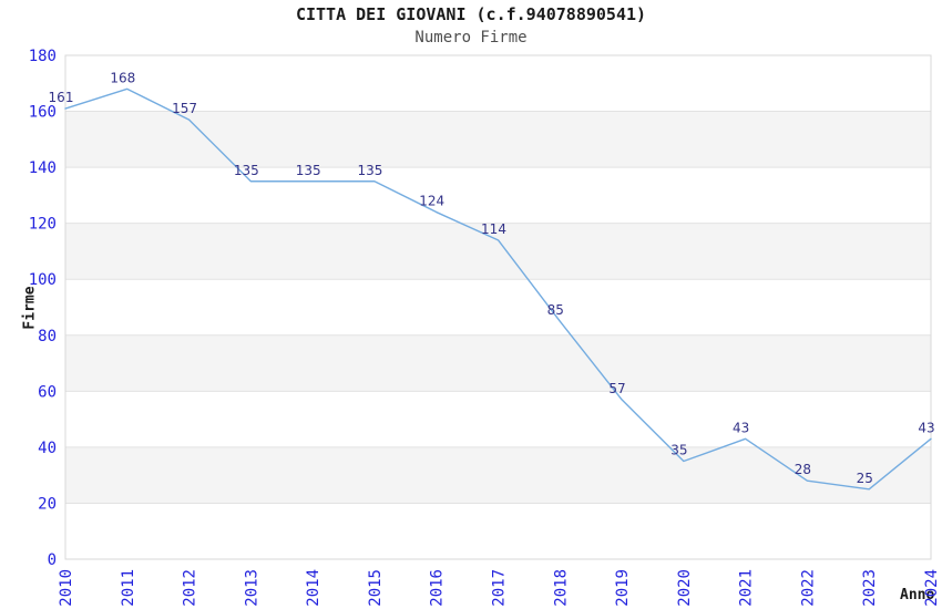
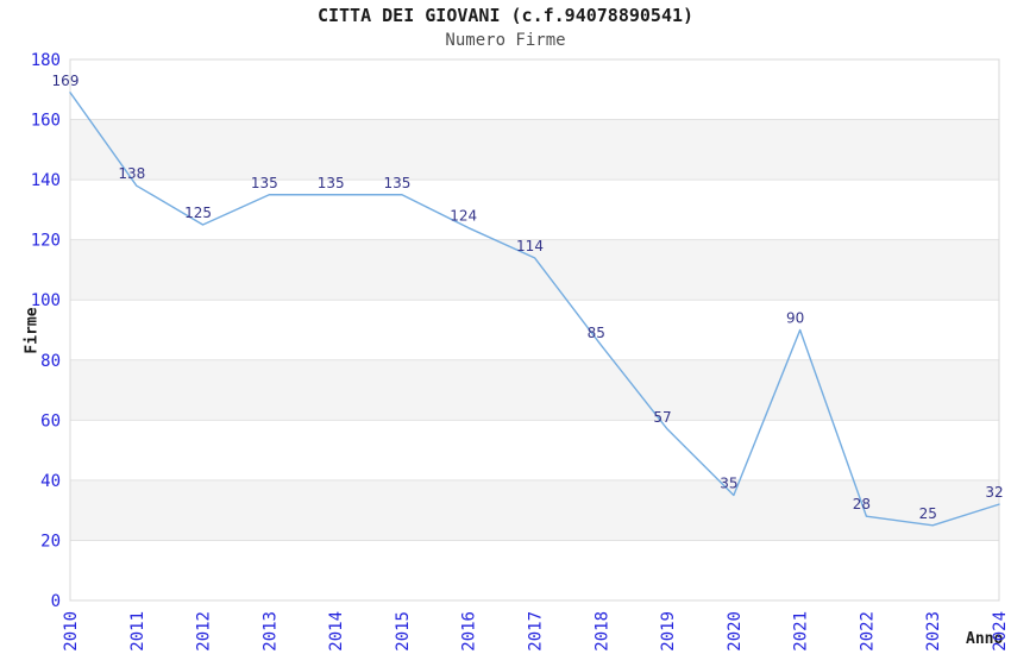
2010: 161 -> 169
2011: 168 -> 138
2012: 157 -> 125
2021: 43 -> 90
2024: 43 -> 32
